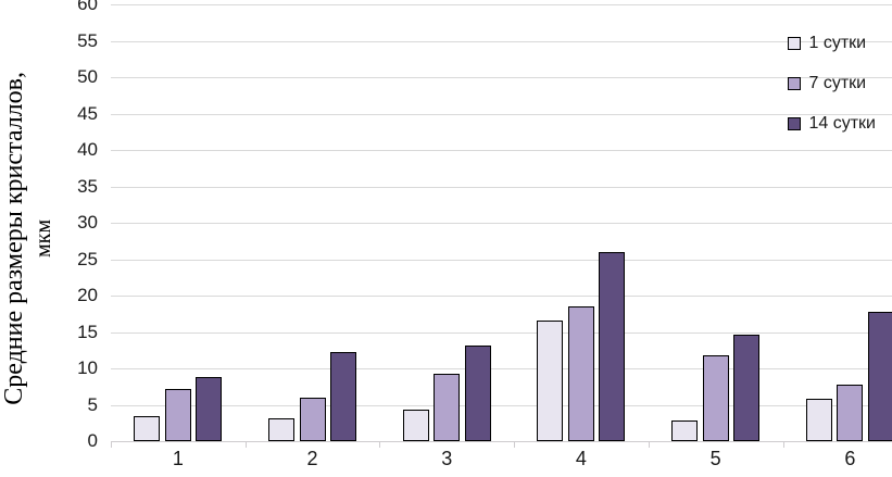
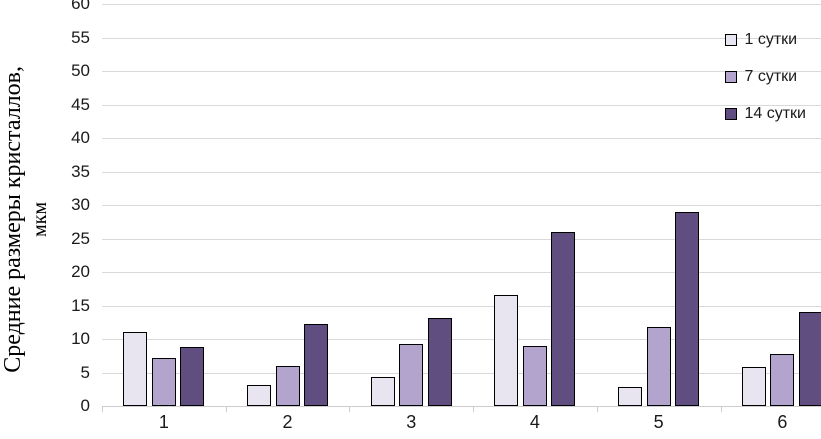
1 сутки/1: 3 -> 11
7 сутки/4: 18 -> 9
14 сутки/5: 15 -> 29
14 сутки/6: 18 -> 14
